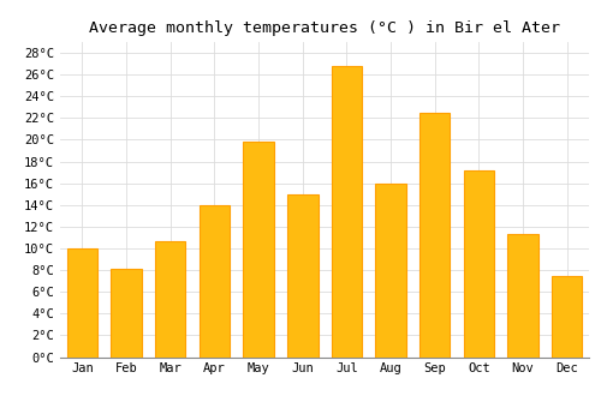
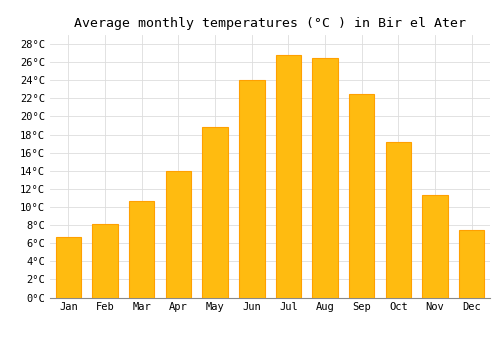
Jan: 10.0°C -> 6.7°C
May: 19.8°C -> 18.8°C
Jun: 15.0°C -> 24.0°C
Aug: 16.0°C -> 26.5°C
